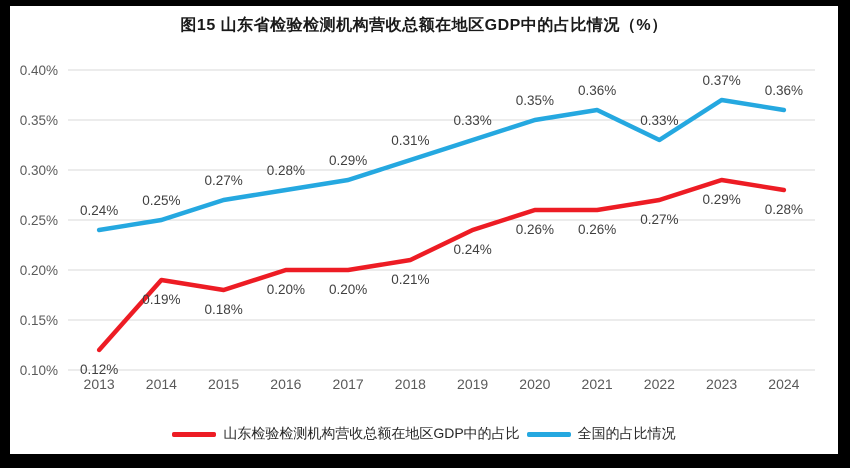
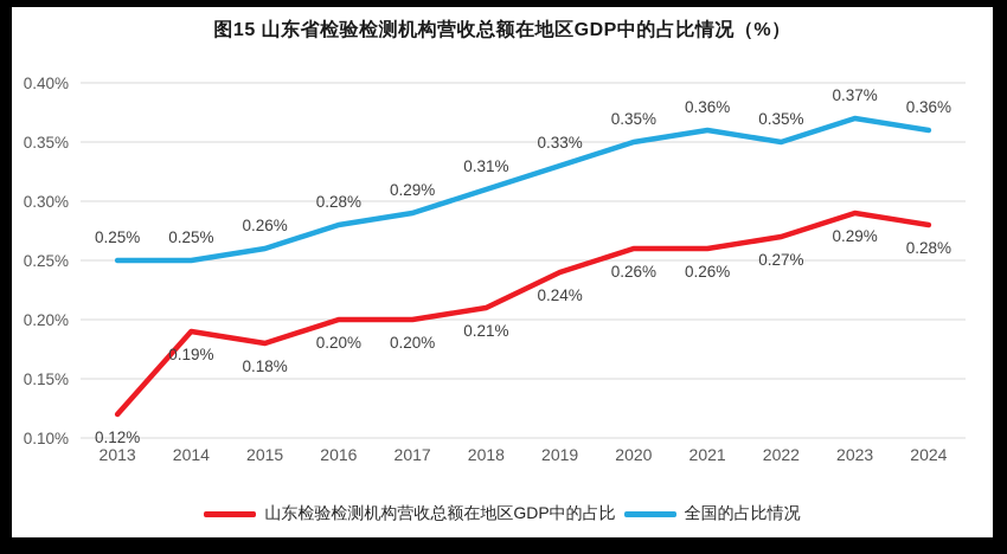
全国的占比情况/2013: 0.24% -> 0.25%
全国的占比情况/2015: 0.27% -> 0.26%
全国的占比情况/2022: 0.33% -> 0.35%
